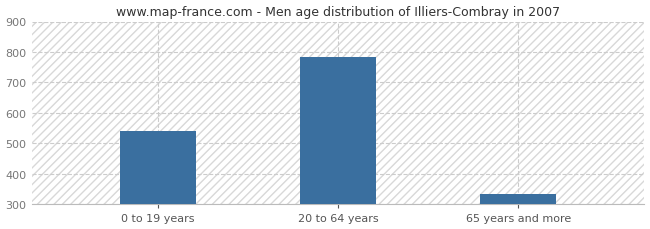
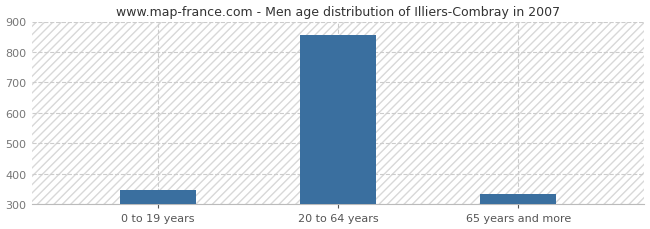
0 to 19 years: 540 -> 347
20 to 64 years: 785 -> 856
